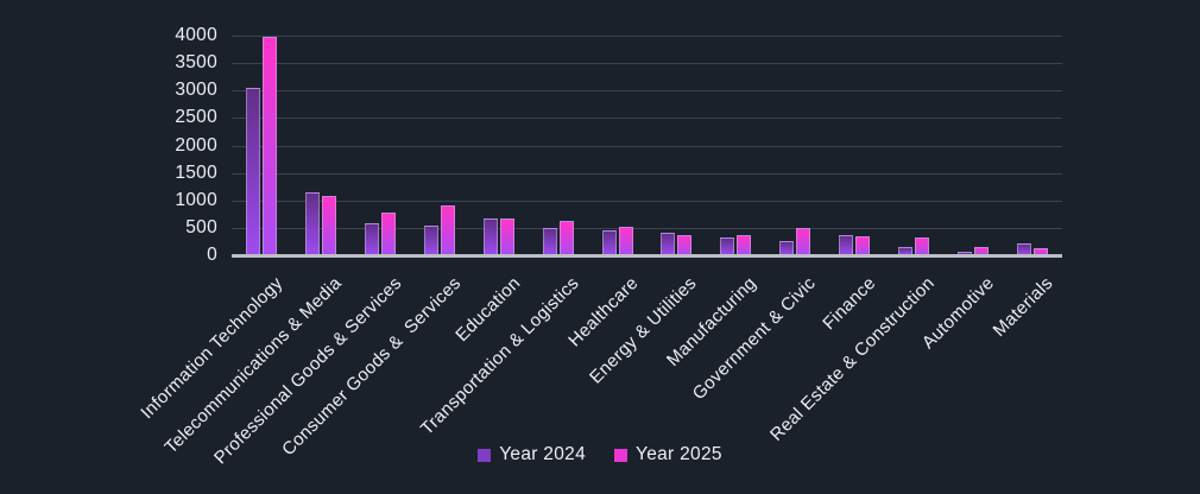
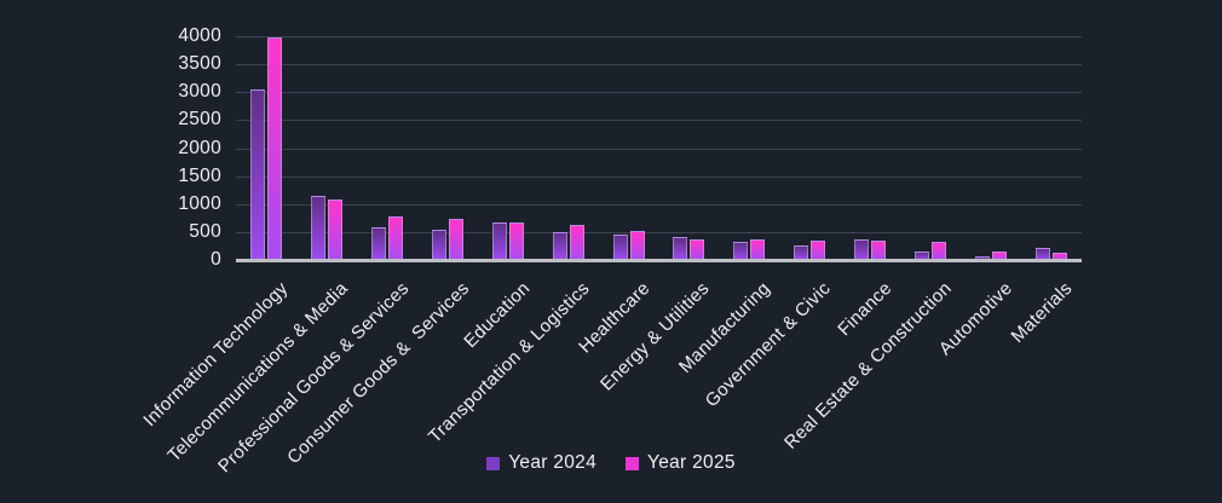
Year 2025/Consumer Goods & Services: 900 -> 700
Year 2025/Government & Civic: 500 -> 400
